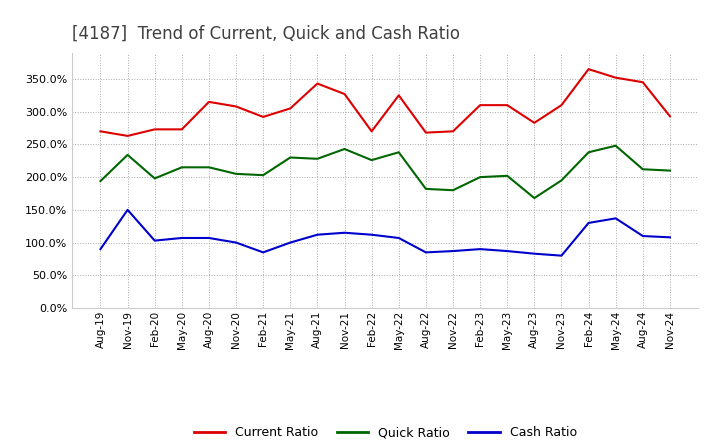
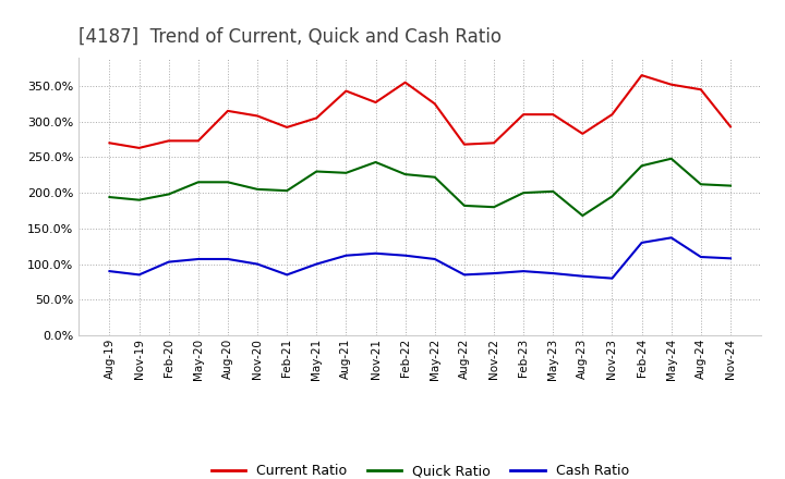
Quick Ratio/Nov-19: 234% -> 190%
Cash Ratio/Nov-19: 150% -> 85%
Current Ratio/Feb-22: 270% -> 355%
Quick Ratio/May-22: 238% -> 222%
